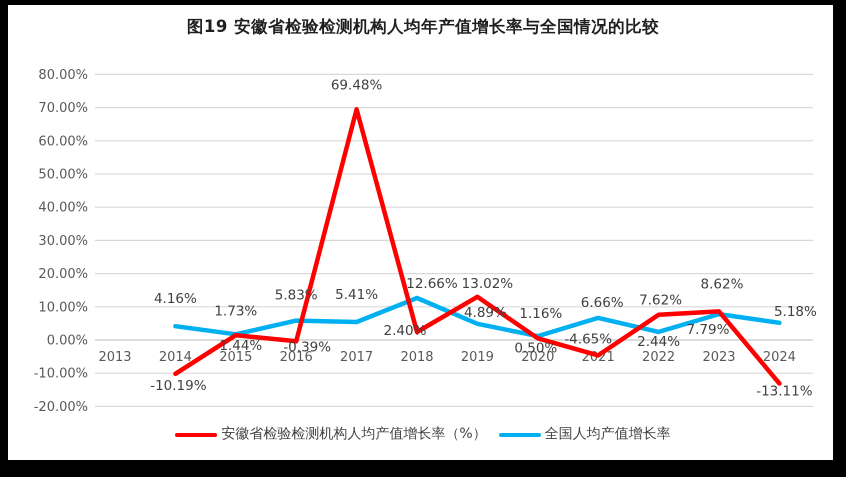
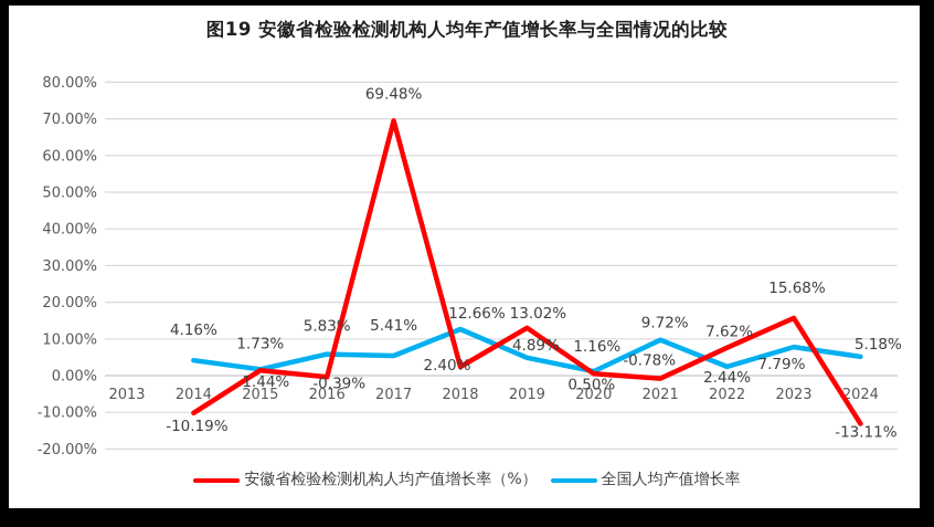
安徽省检验检测机构人均产值增长率（%）/2021: -4.65% -> -0.78%
全国人均产值增长率/2021: 6.66% -> 9.72%
安徽省检验检测机构人均产值增长率（%）/2023: 8.62% -> 15.68%
